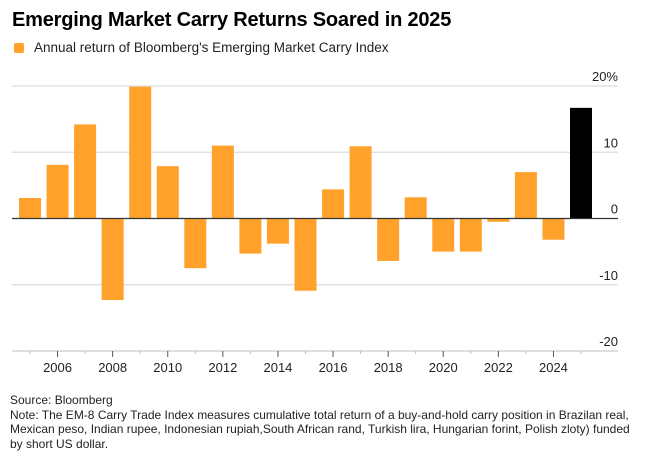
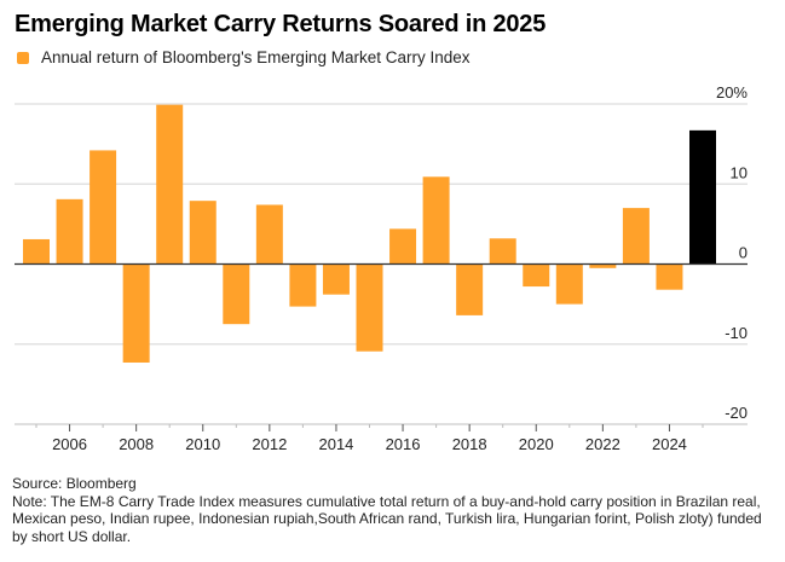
2012: 11% -> 7%
2020: -5% -> -3%
